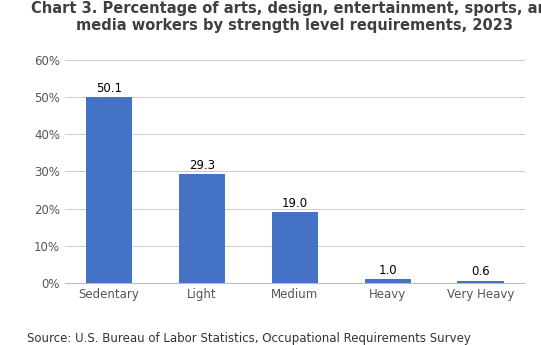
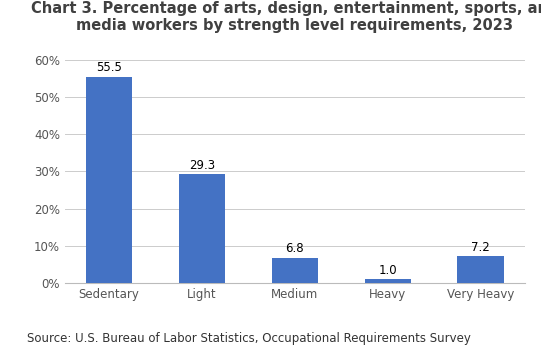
Sedentary: 50.1 -> 55.5
Medium: 19.0 -> 6.8
Very Heavy: 0.6 -> 7.2
